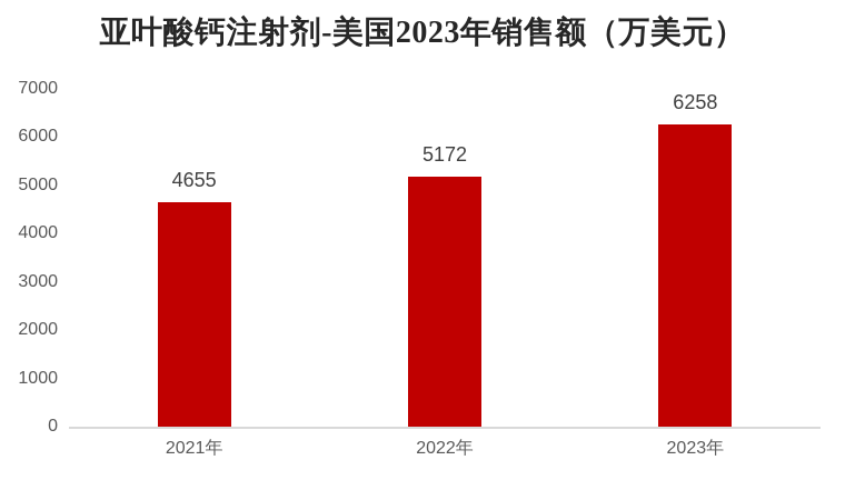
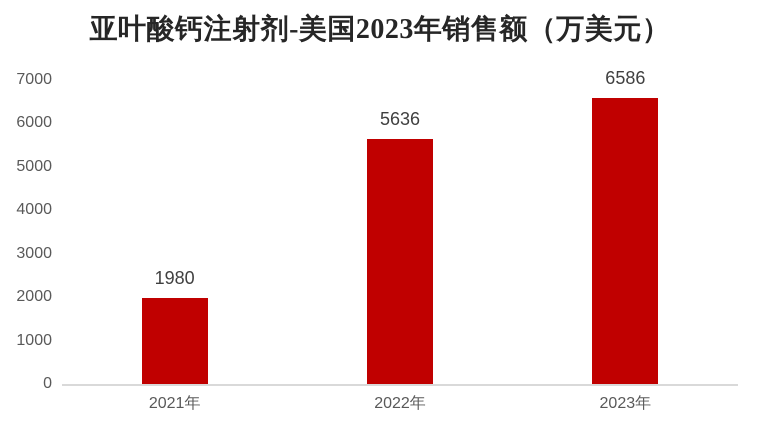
2021年: 4655 -> 1980
2022年: 5172 -> 5636
2023年: 6258 -> 6586
